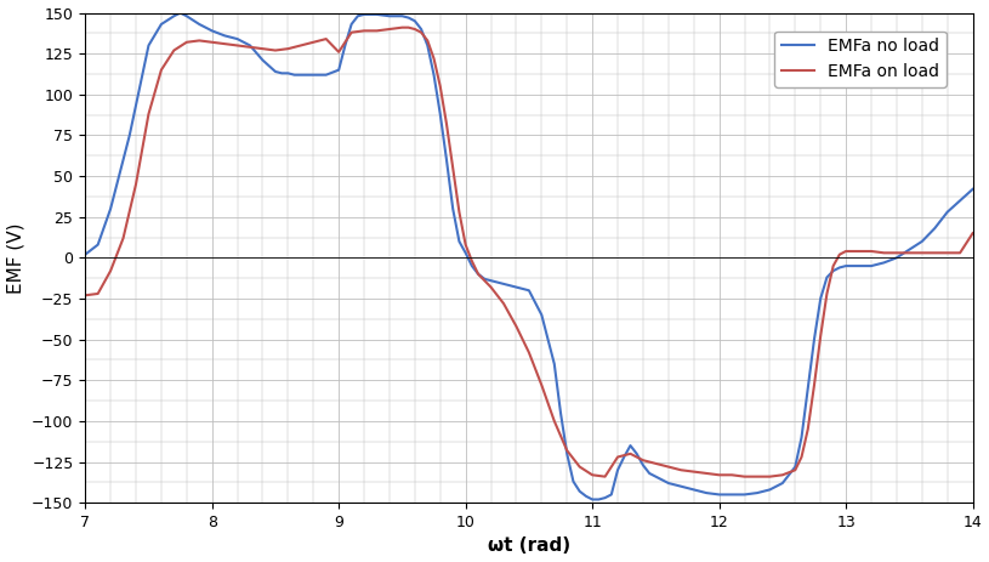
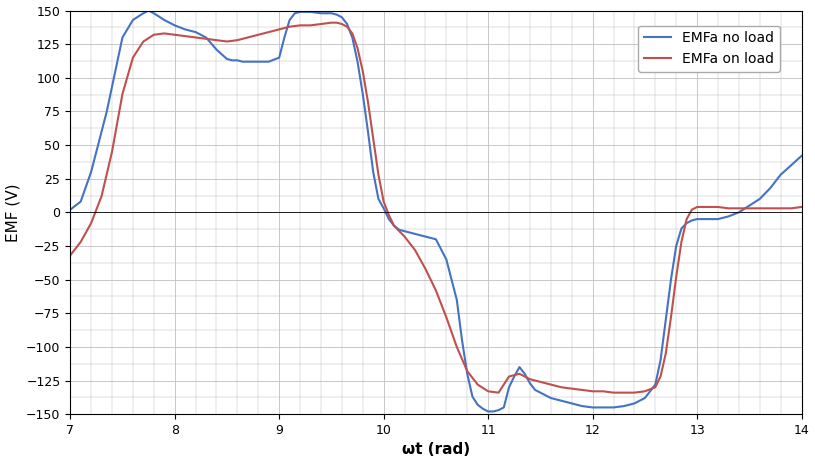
EMFa on load/7: -23 -> -32
EMFa on load/9: 126 -> 136
EMFa on load/14: 15 -> 4
